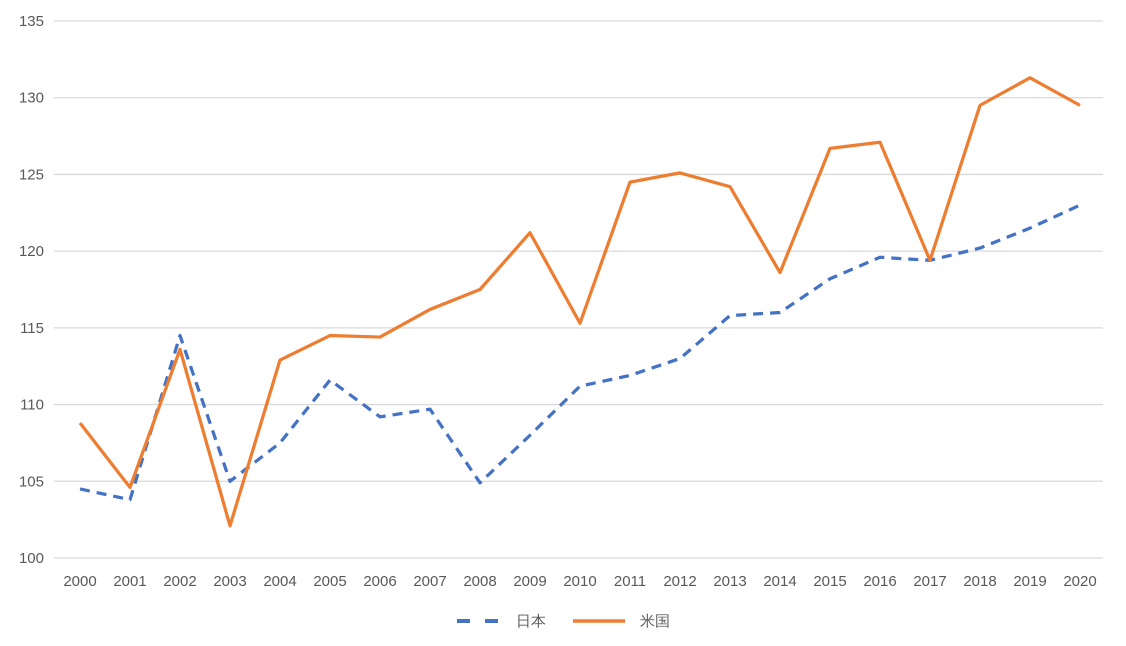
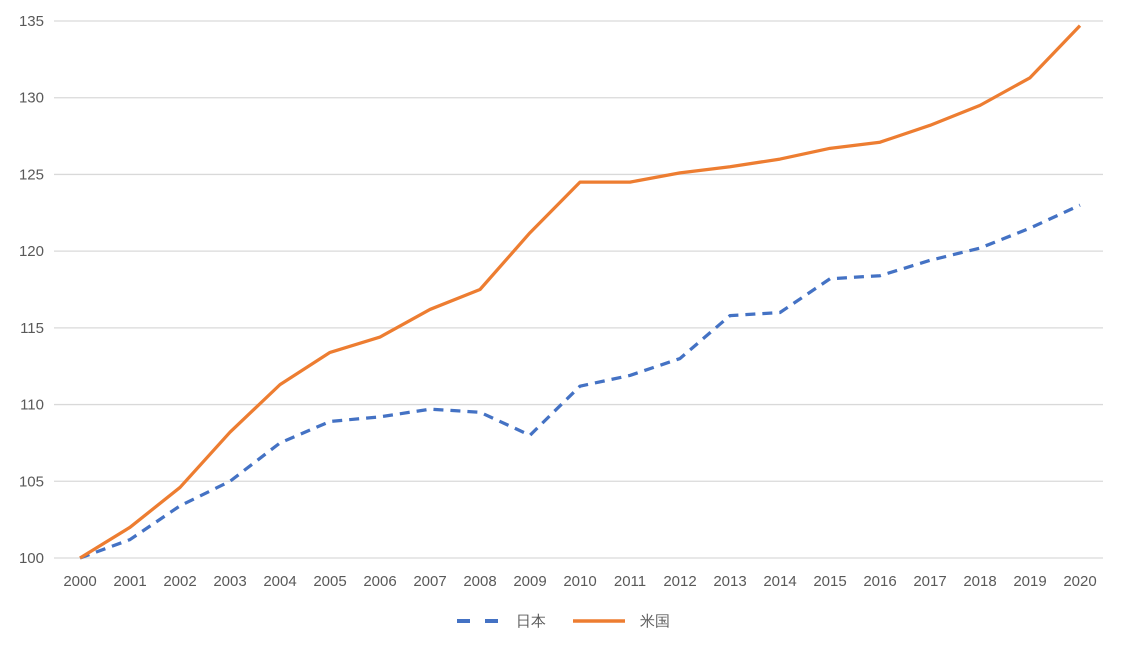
日本/2000: 104.5 -> 100.0
米国/2000: 108.8 -> 100.0
日本/2001: 103.8 -> 101.2
米国/2001: 104.6 -> 102.0
日本/2002: 114.5 -> 103.4
米国/2002: 113.6 -> 104.6
米国/2003: 102.1 -> 108.2
米国/2004: 112.9 -> 111.3
日本/2005: 111.6 -> 108.9
米国/2005: 114.5 -> 113.4
日本/2008: 104.9 -> 109.5
米国/2010: 115.3 -> 124.5
米国/2013: 124.2 -> 125.5
米国/2014: 118.6 -> 126.0
日本/2016: 119.6 -> 118.4
米国/2017: 119.4 -> 128.2
米国/2020: 129.5 -> 134.7
